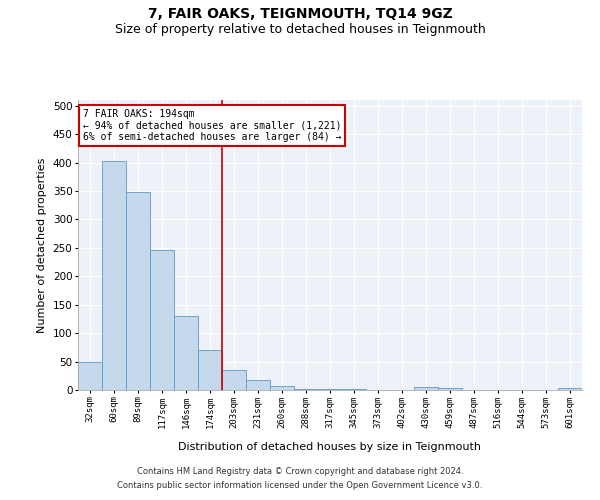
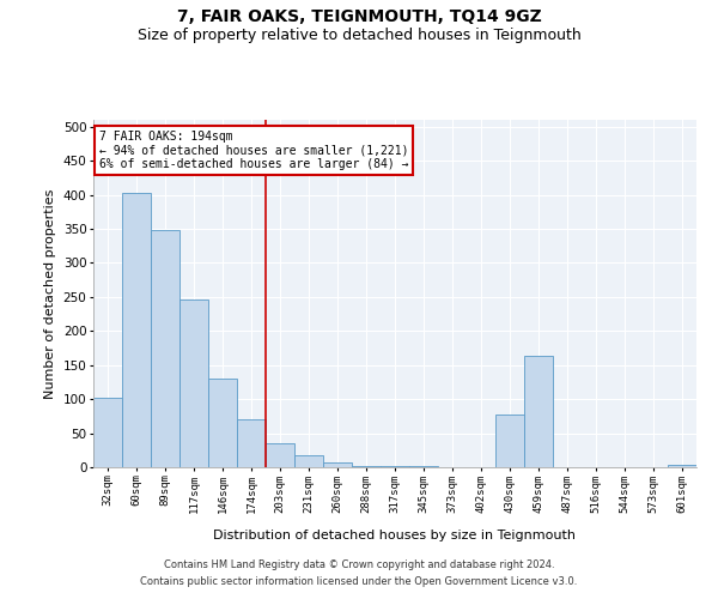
32sqm: 50 -> 102
430sqm: 5 -> 78
459sqm: 3 -> 164
